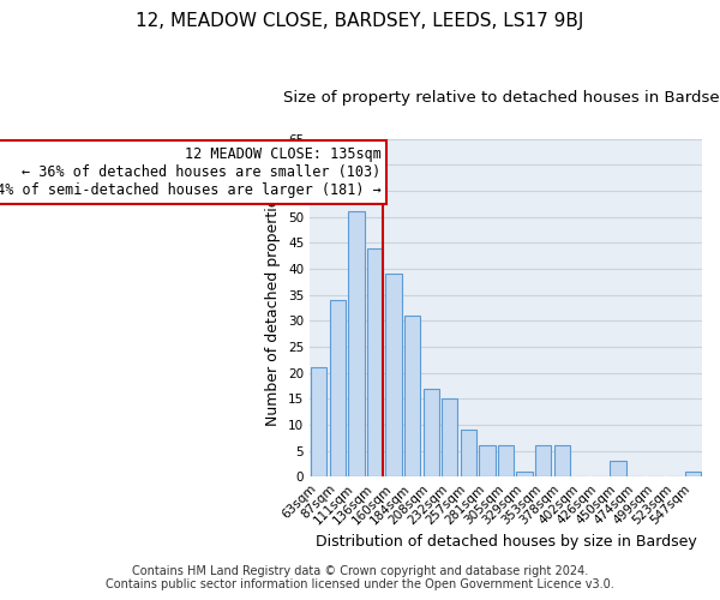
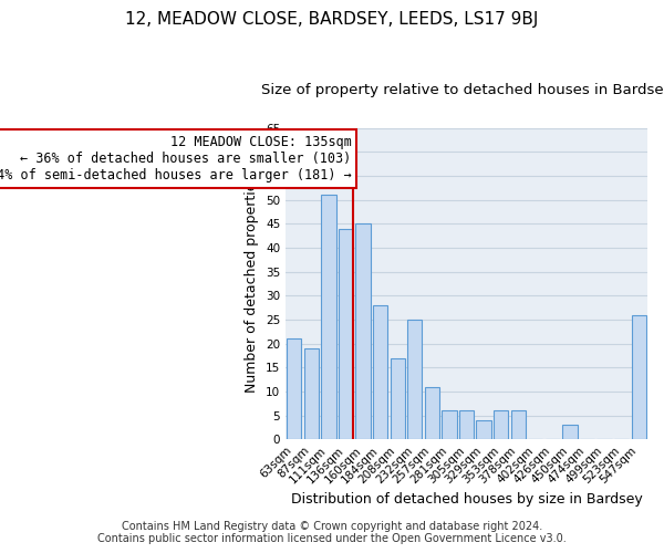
87sqm: 34 -> 19
160sqm: 39 -> 45
184sqm: 31 -> 28
232sqm: 15 -> 25
257sqm: 9 -> 11
329sqm: 1 -> 4
547sqm: 1 -> 26
